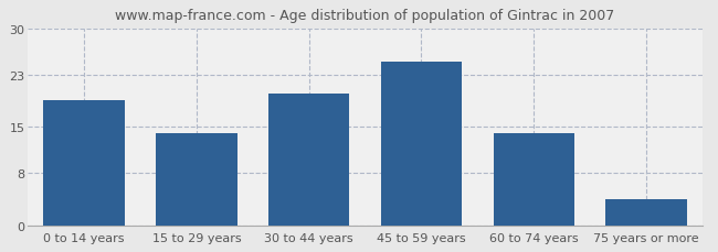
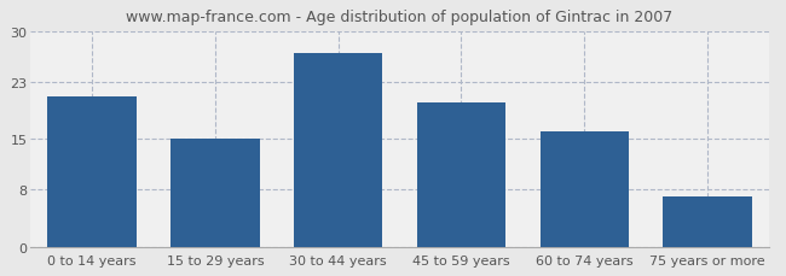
0 to 14 years: 19 -> 21
15 to 29 years: 14 -> 15
30 to 44 years: 20 -> 27
45 to 59 years: 25 -> 20
60 to 74 years: 14 -> 16
75 years or more: 4 -> 7
